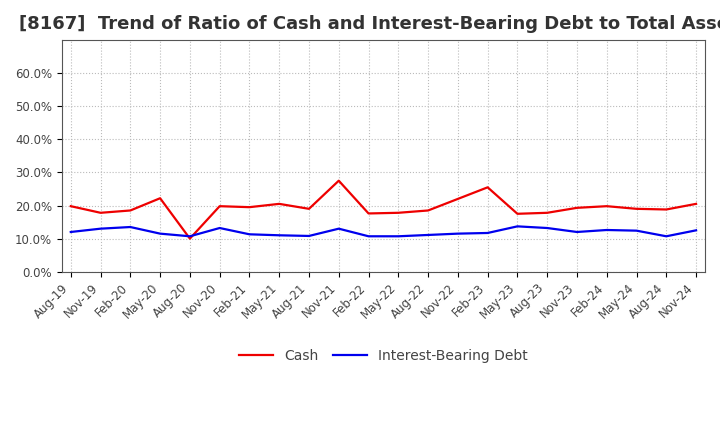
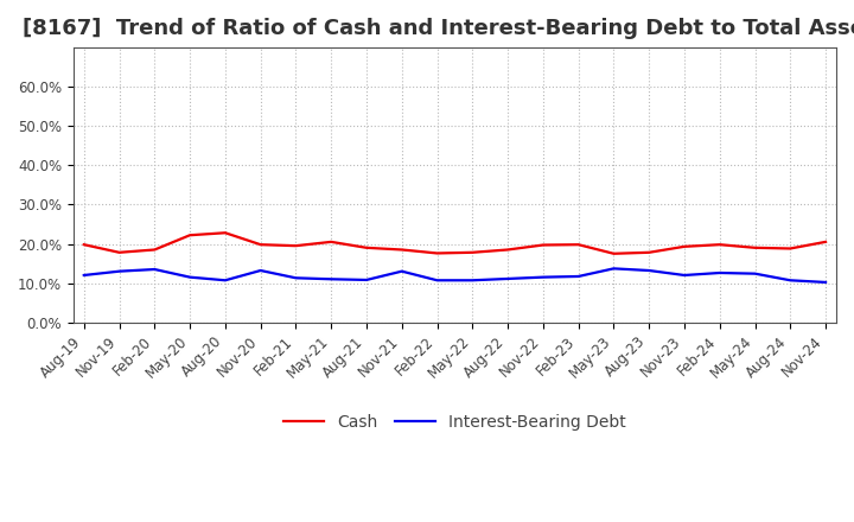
Cash/Aug-20: 10.0% -> 22.8%
Cash/Nov-21: 27.5% -> 18.5%
Cash/Nov-22: 22.0% -> 19.7%
Cash/Feb-23: 25.5% -> 19.8%
Interest-Bearing Debt/Nov-24: 12.5% -> 10.2%
